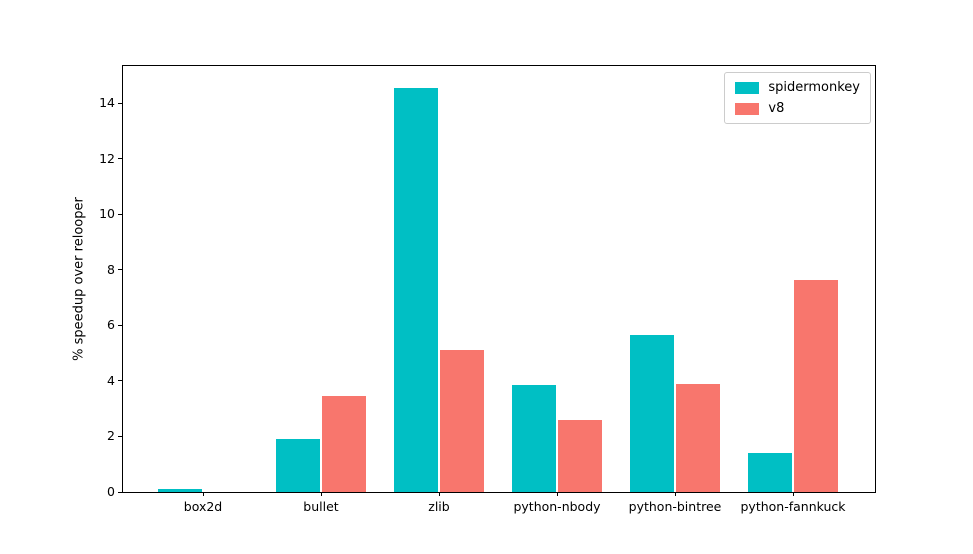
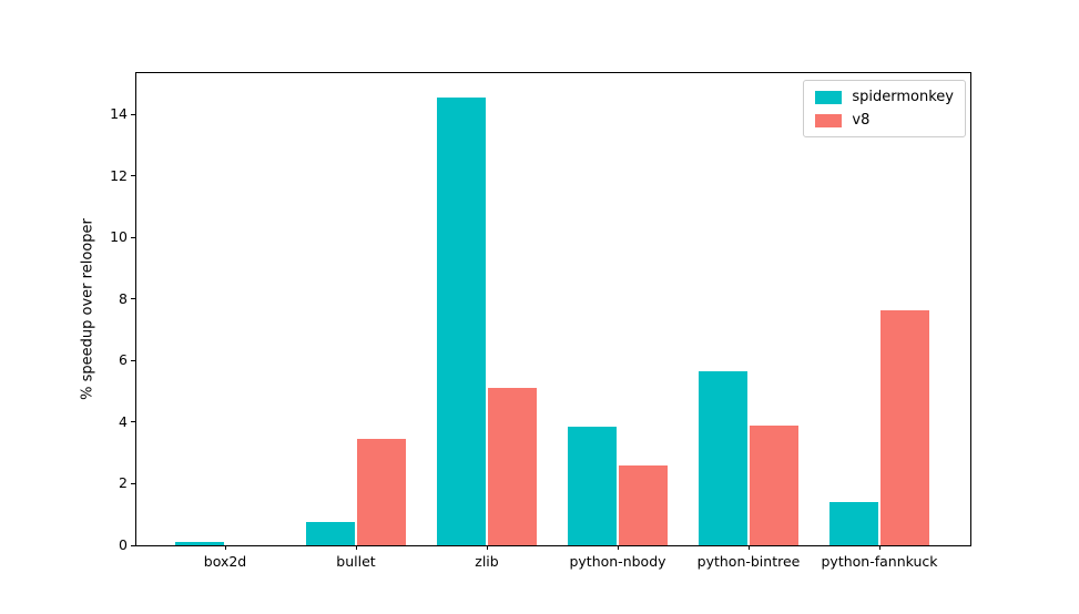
spidermonkey/bullet: 1.9 -> 0.8
